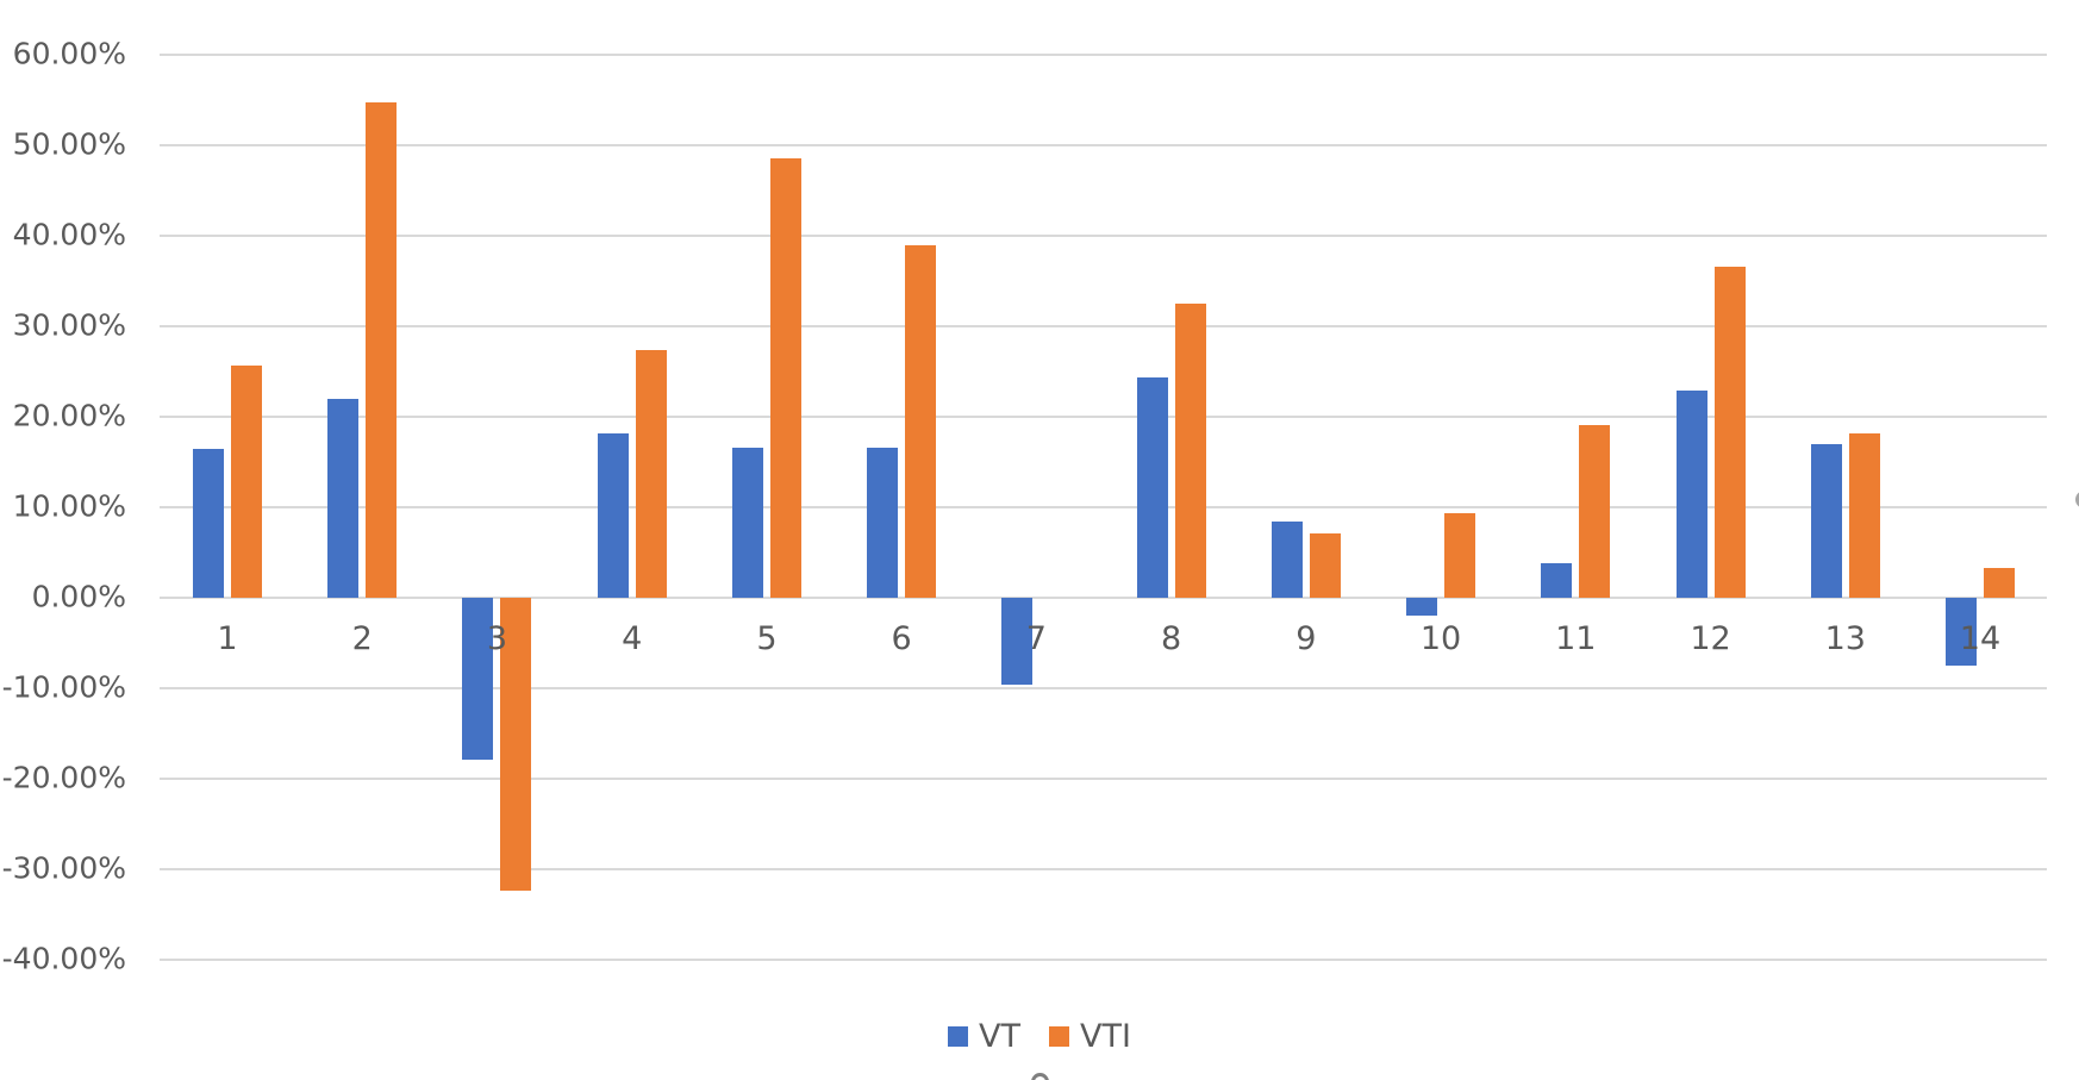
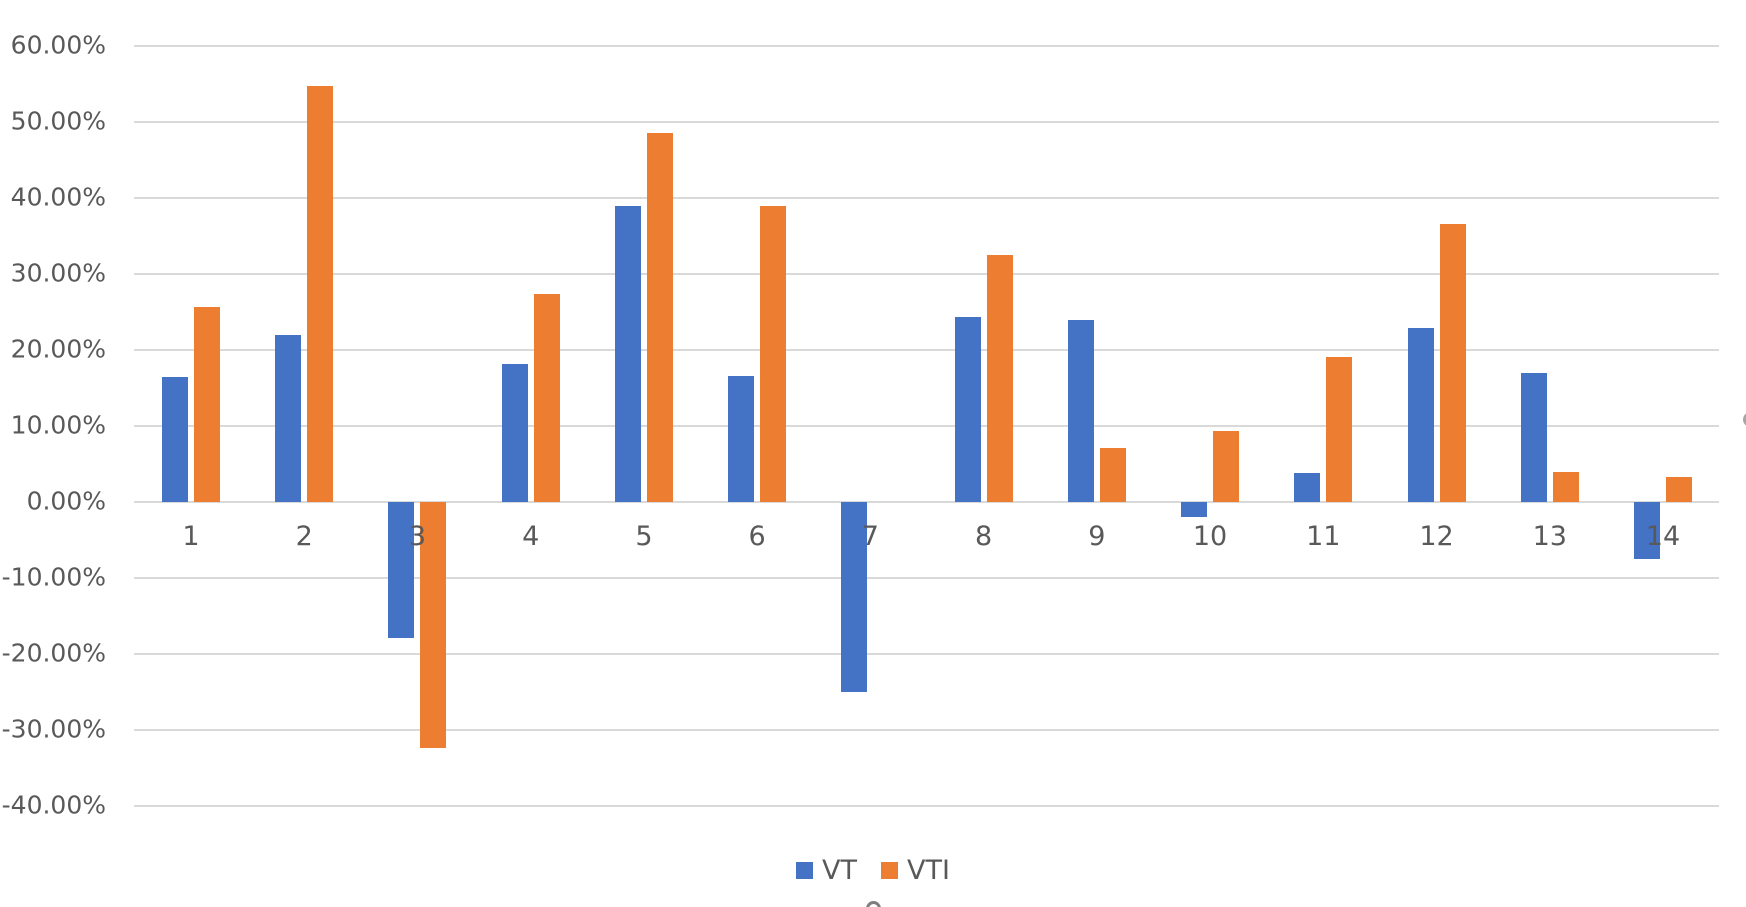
VT/5: 17% -> 39%
VT/7: -10% -> -25%
VT/9: 8% -> 24%
VTI/13: 18% -> 4%
